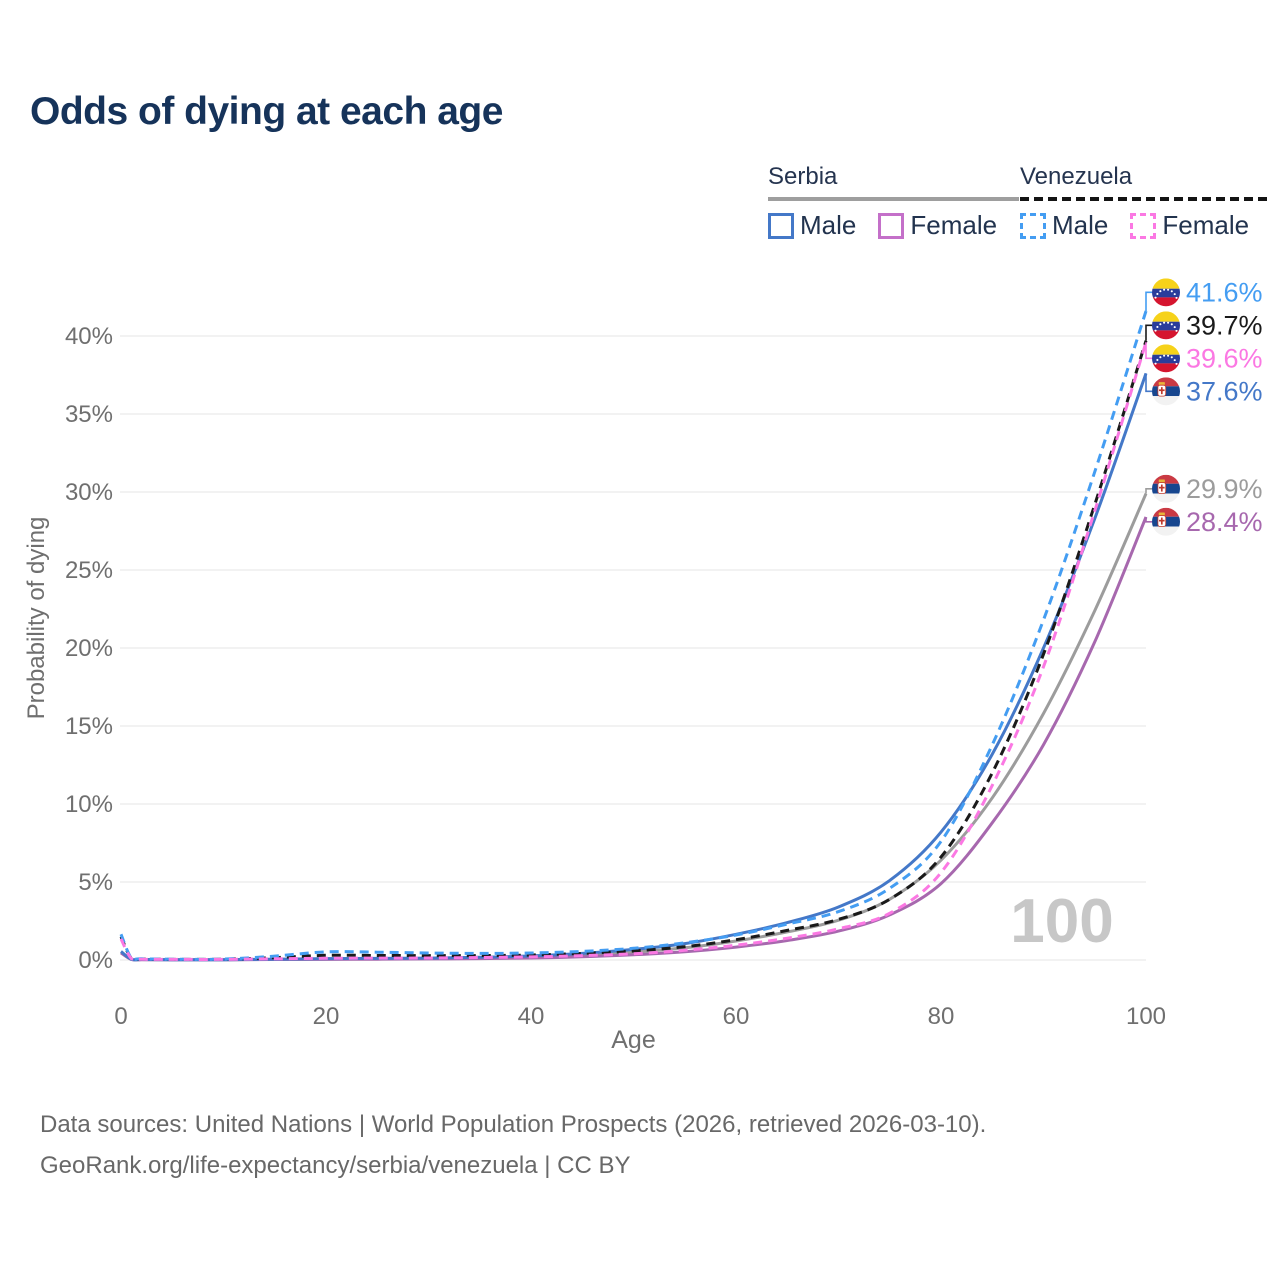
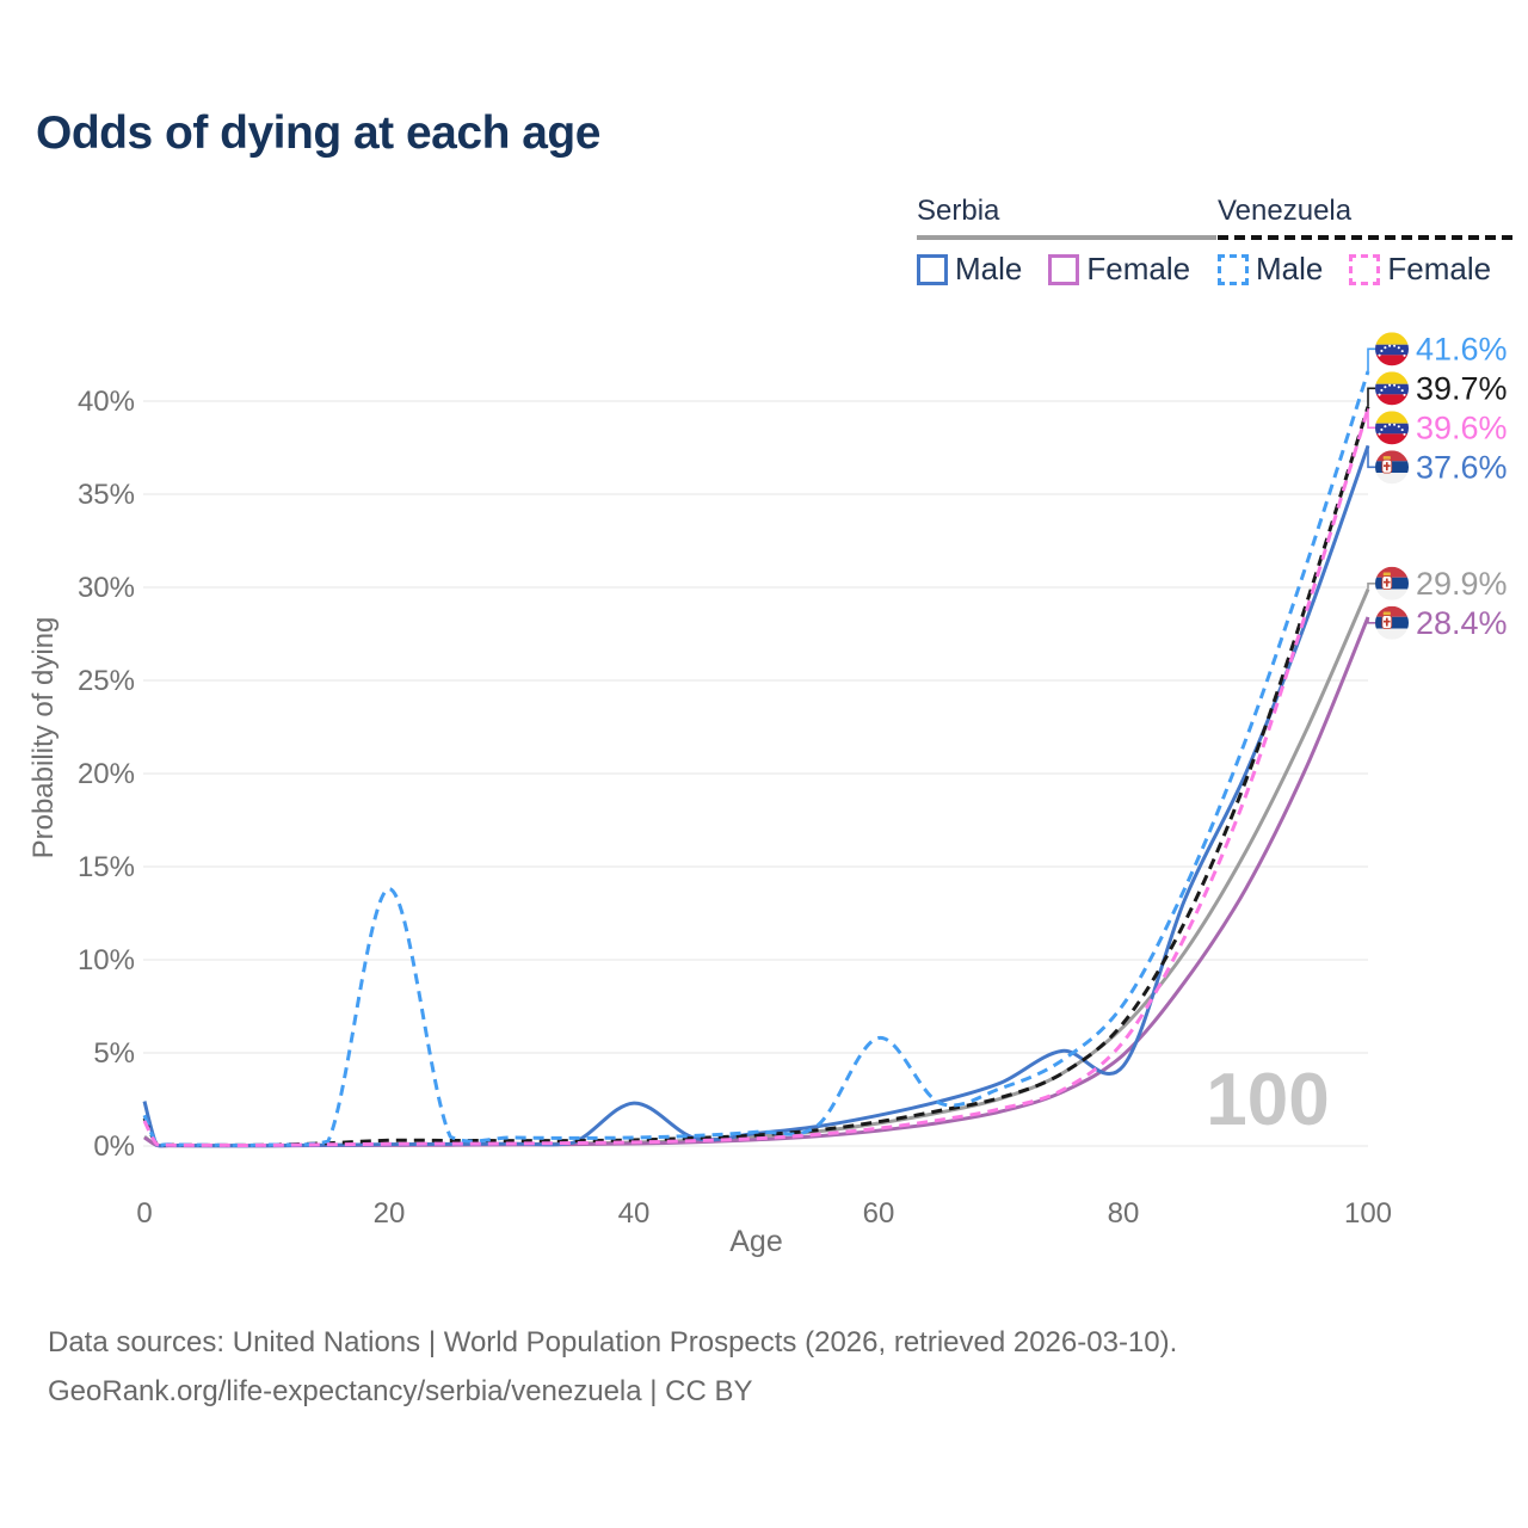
Serbia Male/0: 0.6% -> 2.4%
Venezuela Male/20: 0.5% -> 13.8%
Serbia Male/40: 0.3% -> 2.3%
Venezuela Male/60: 1.6% -> 5.8%
Serbia Male/80: 8.2% -> 4.3%
